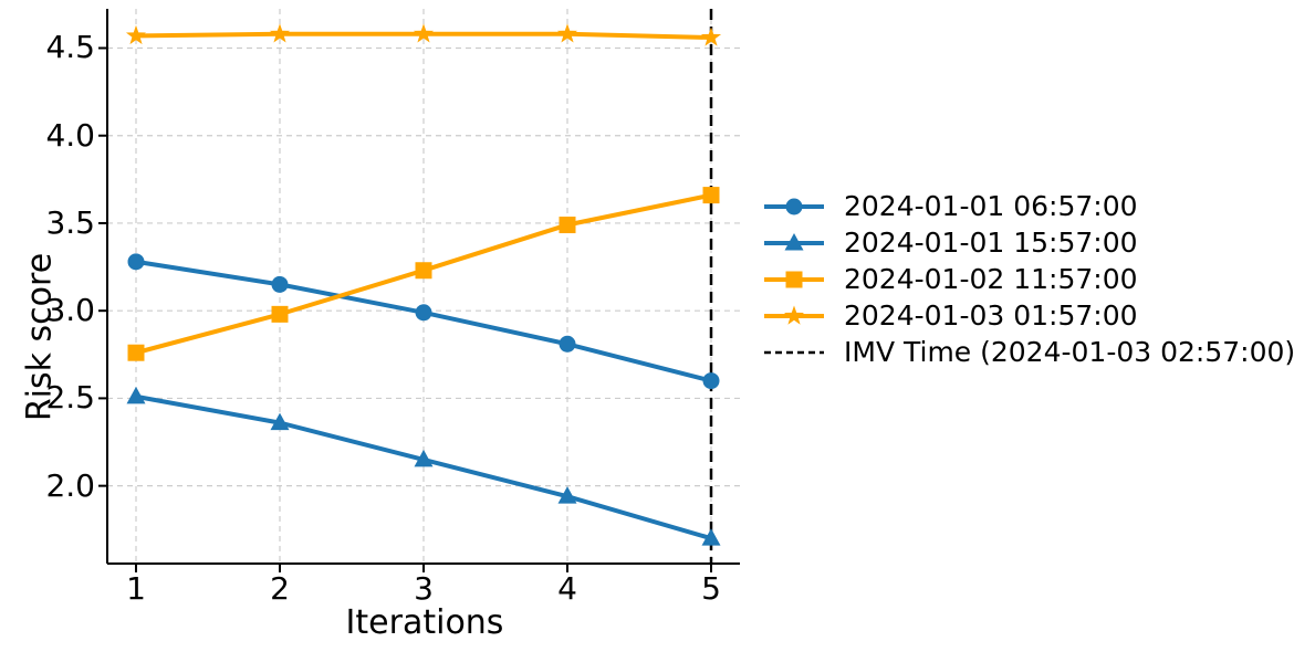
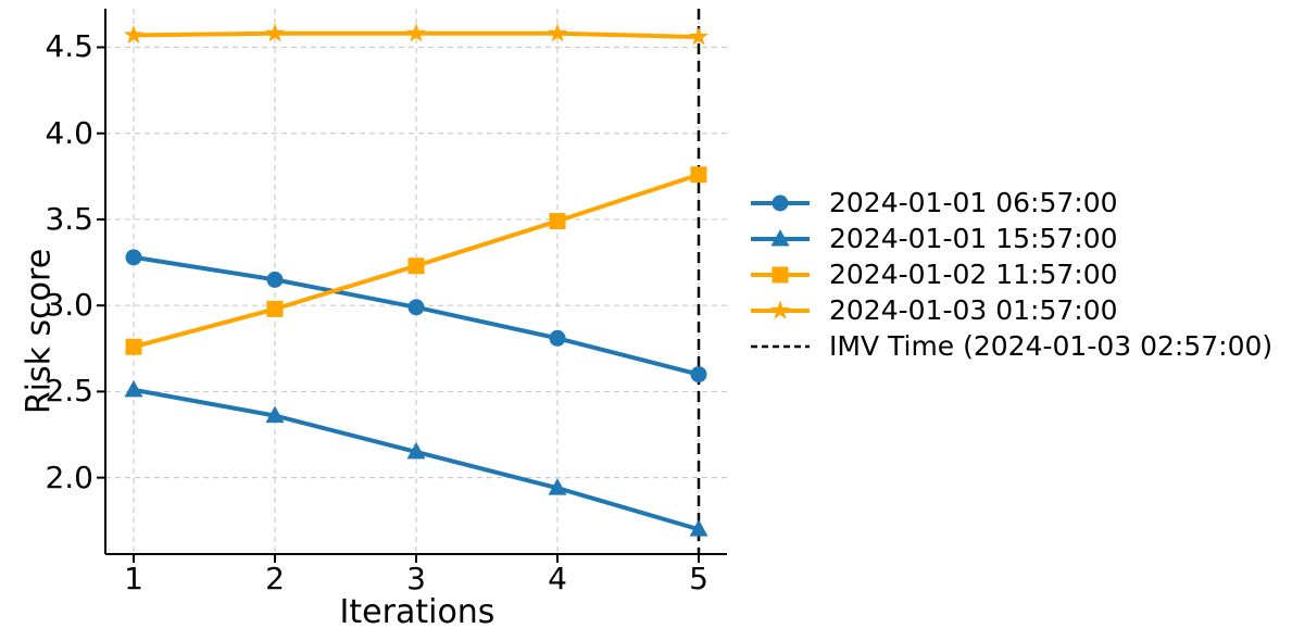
2024-01-02 11:57:00/5: 3.66 -> 3.76
